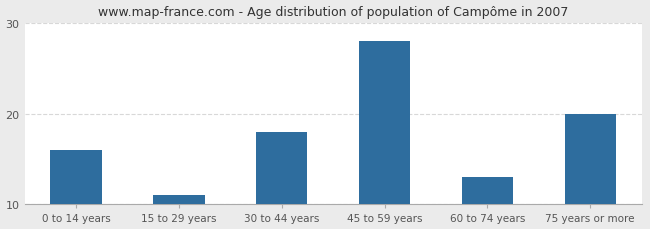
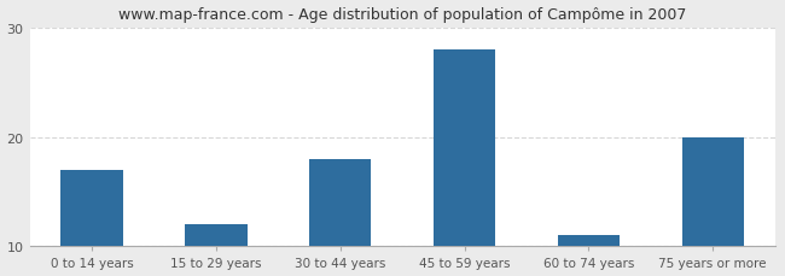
0 to 14 years: 16 -> 17
15 to 29 years: 11 -> 12
60 to 74 years: 13 -> 11
